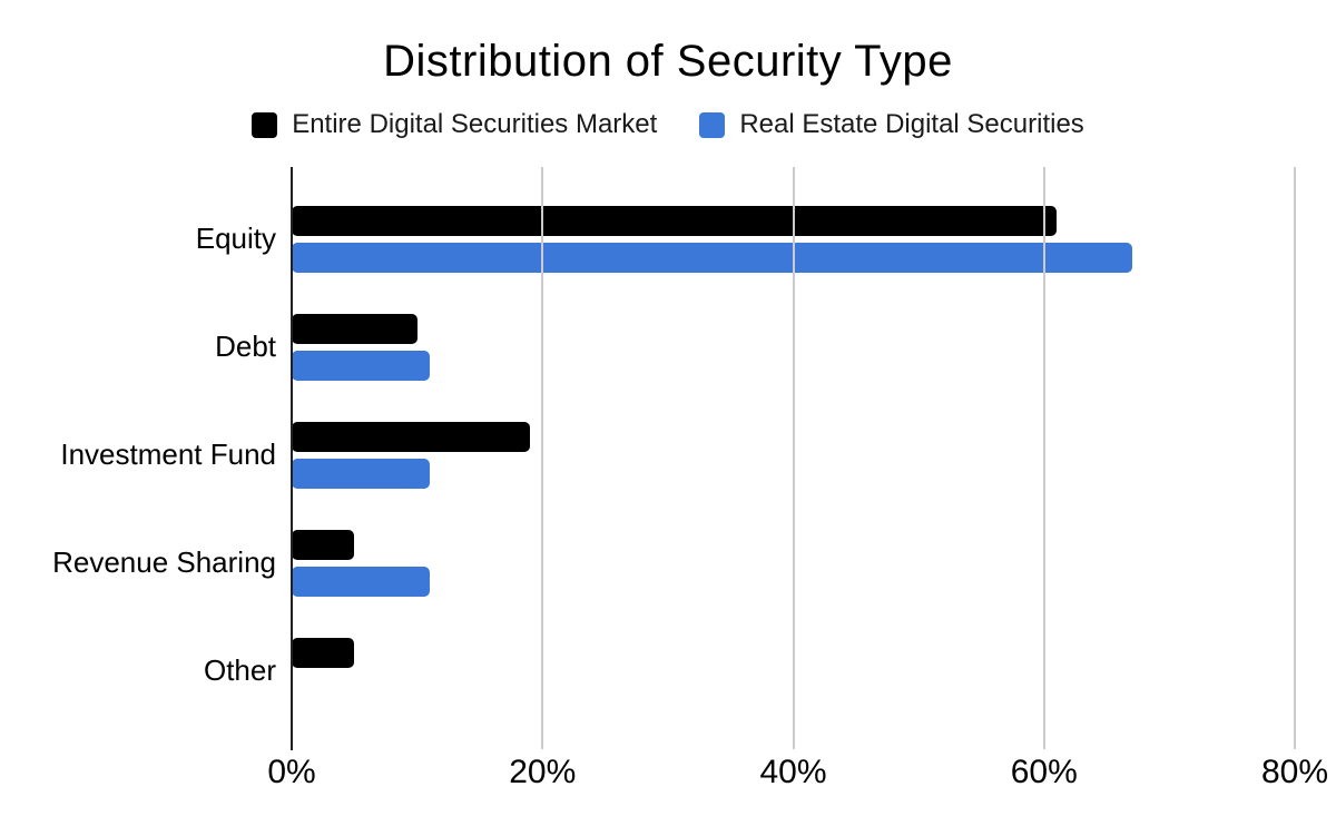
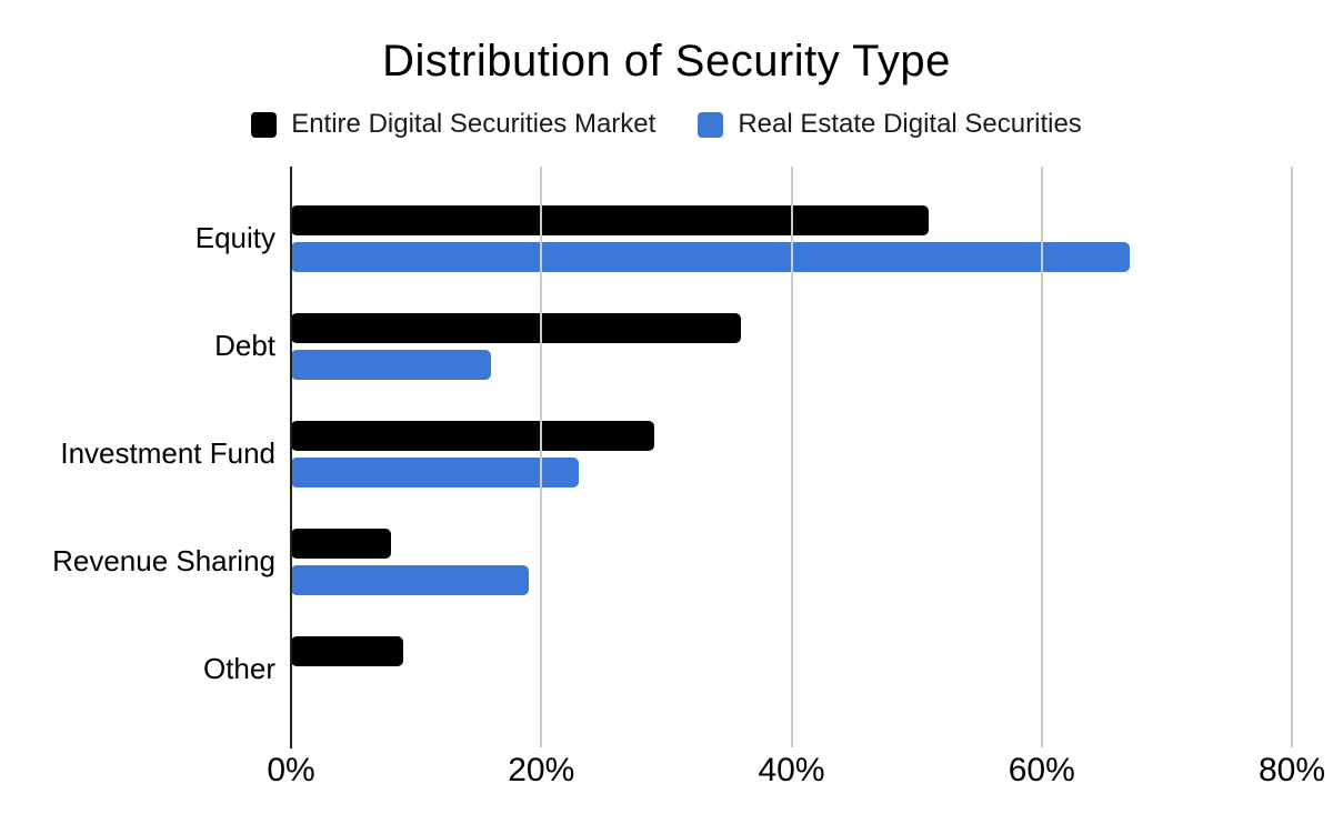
Entire Digital Securities Market/Equity: 61% -> 51%
Entire Digital Securities Market/Debt: 10% -> 36%
Real Estate Digital Securities/Debt: 11% -> 16%
Entire Digital Securities Market/Investment Fund: 19% -> 29%
Real Estate Digital Securities/Investment Fund: 11% -> 23%
Entire Digital Securities Market/Revenue Sharing: 5% -> 8%
Real Estate Digital Securities/Revenue Sharing: 11% -> 19%
Entire Digital Securities Market/Other: 5% -> 9%
